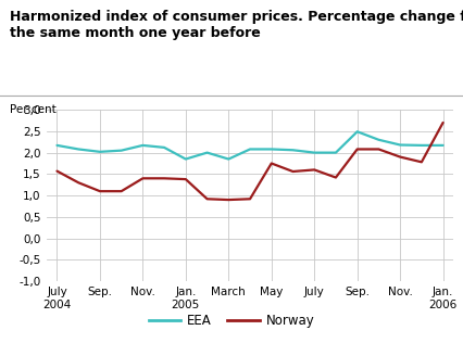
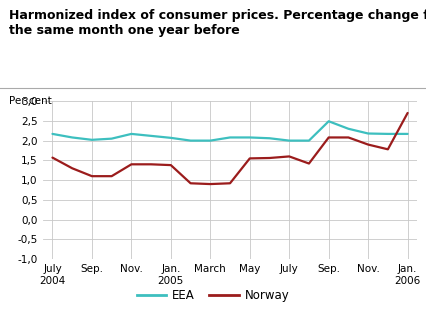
EEA/Jan. 2005: 1,85 -> 2,07
EEA/March: 1,85 -> 2,00
Norway/May: 1,75 -> 1,55
